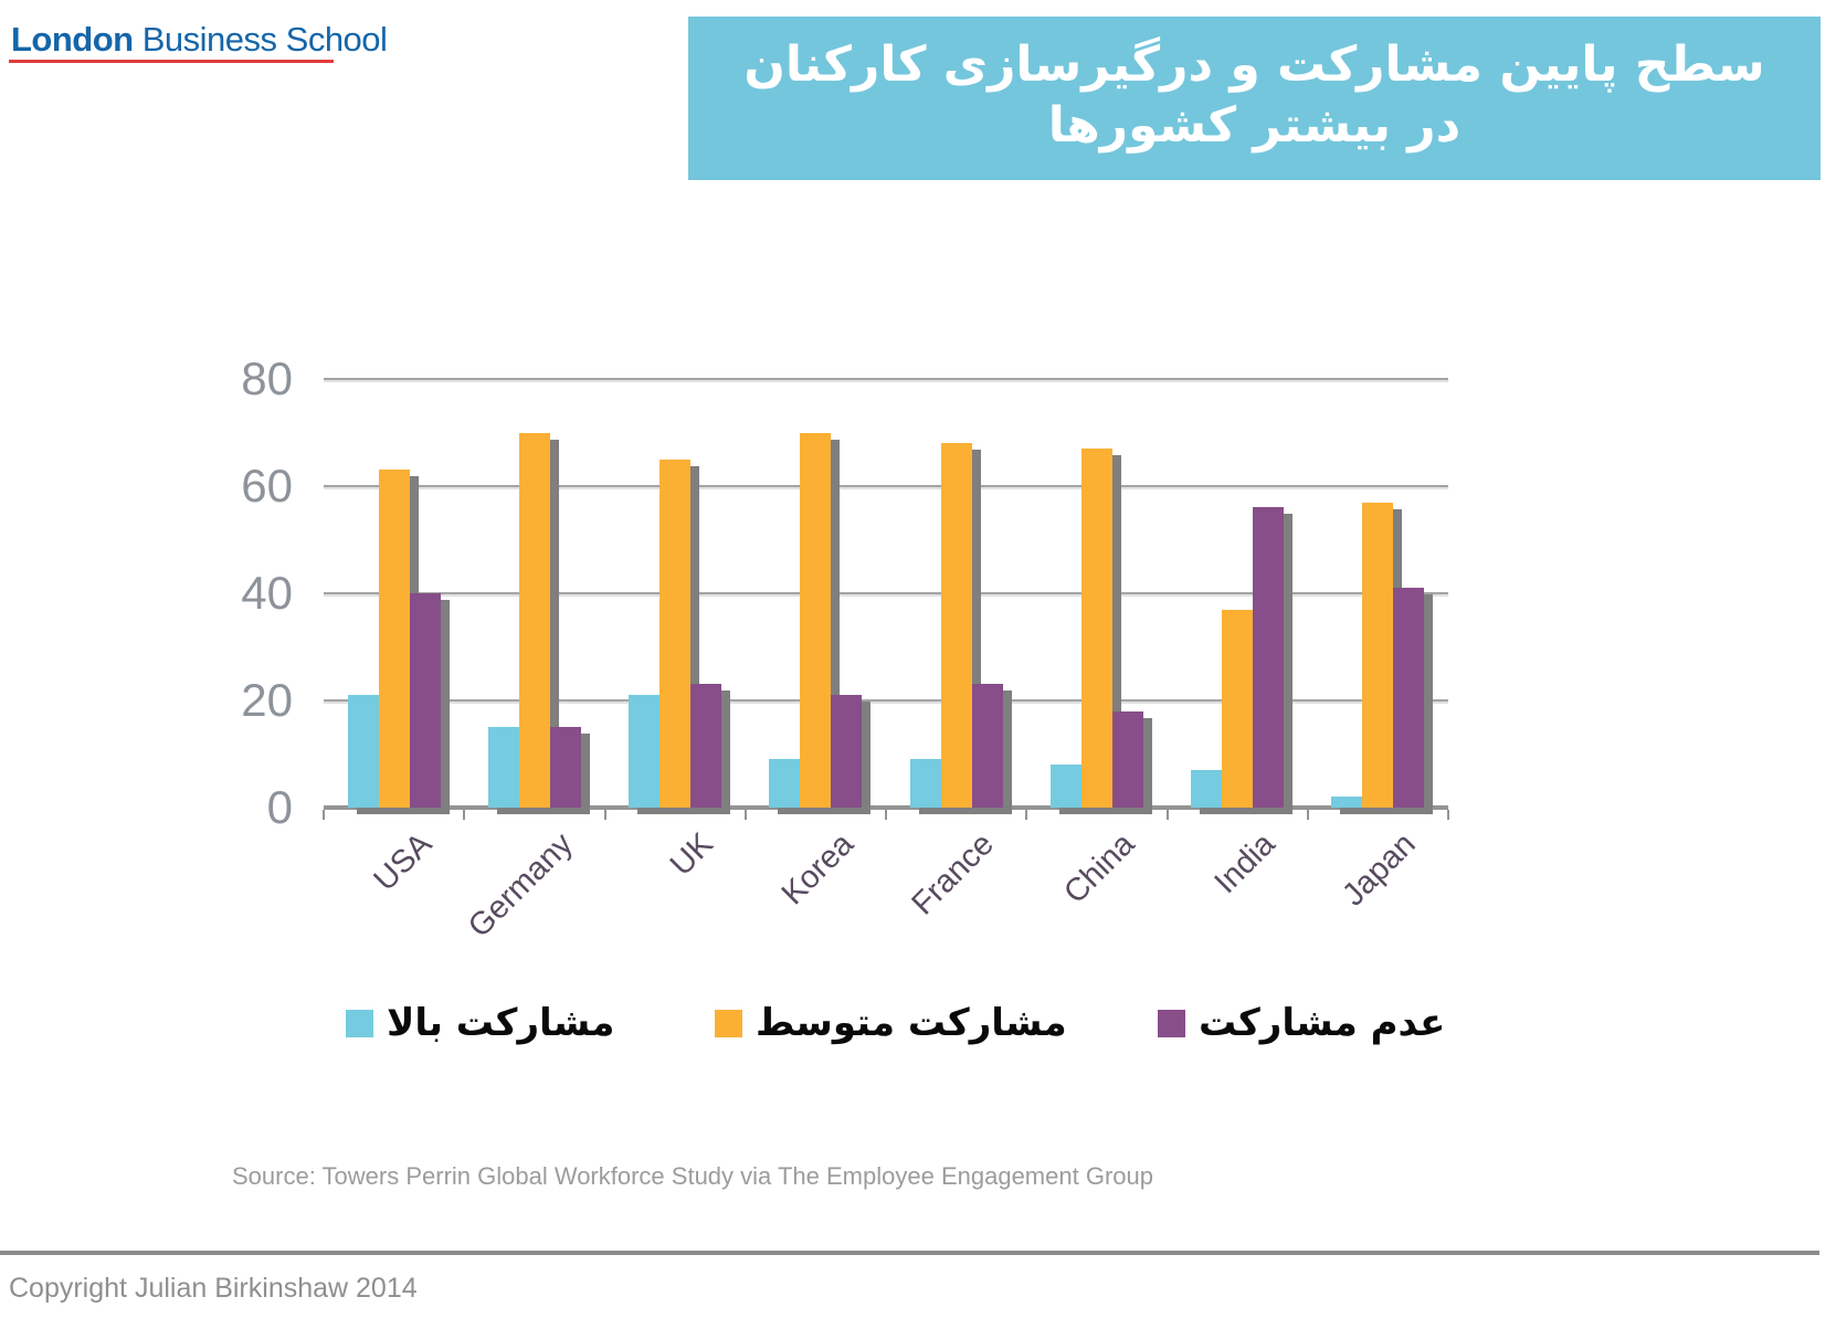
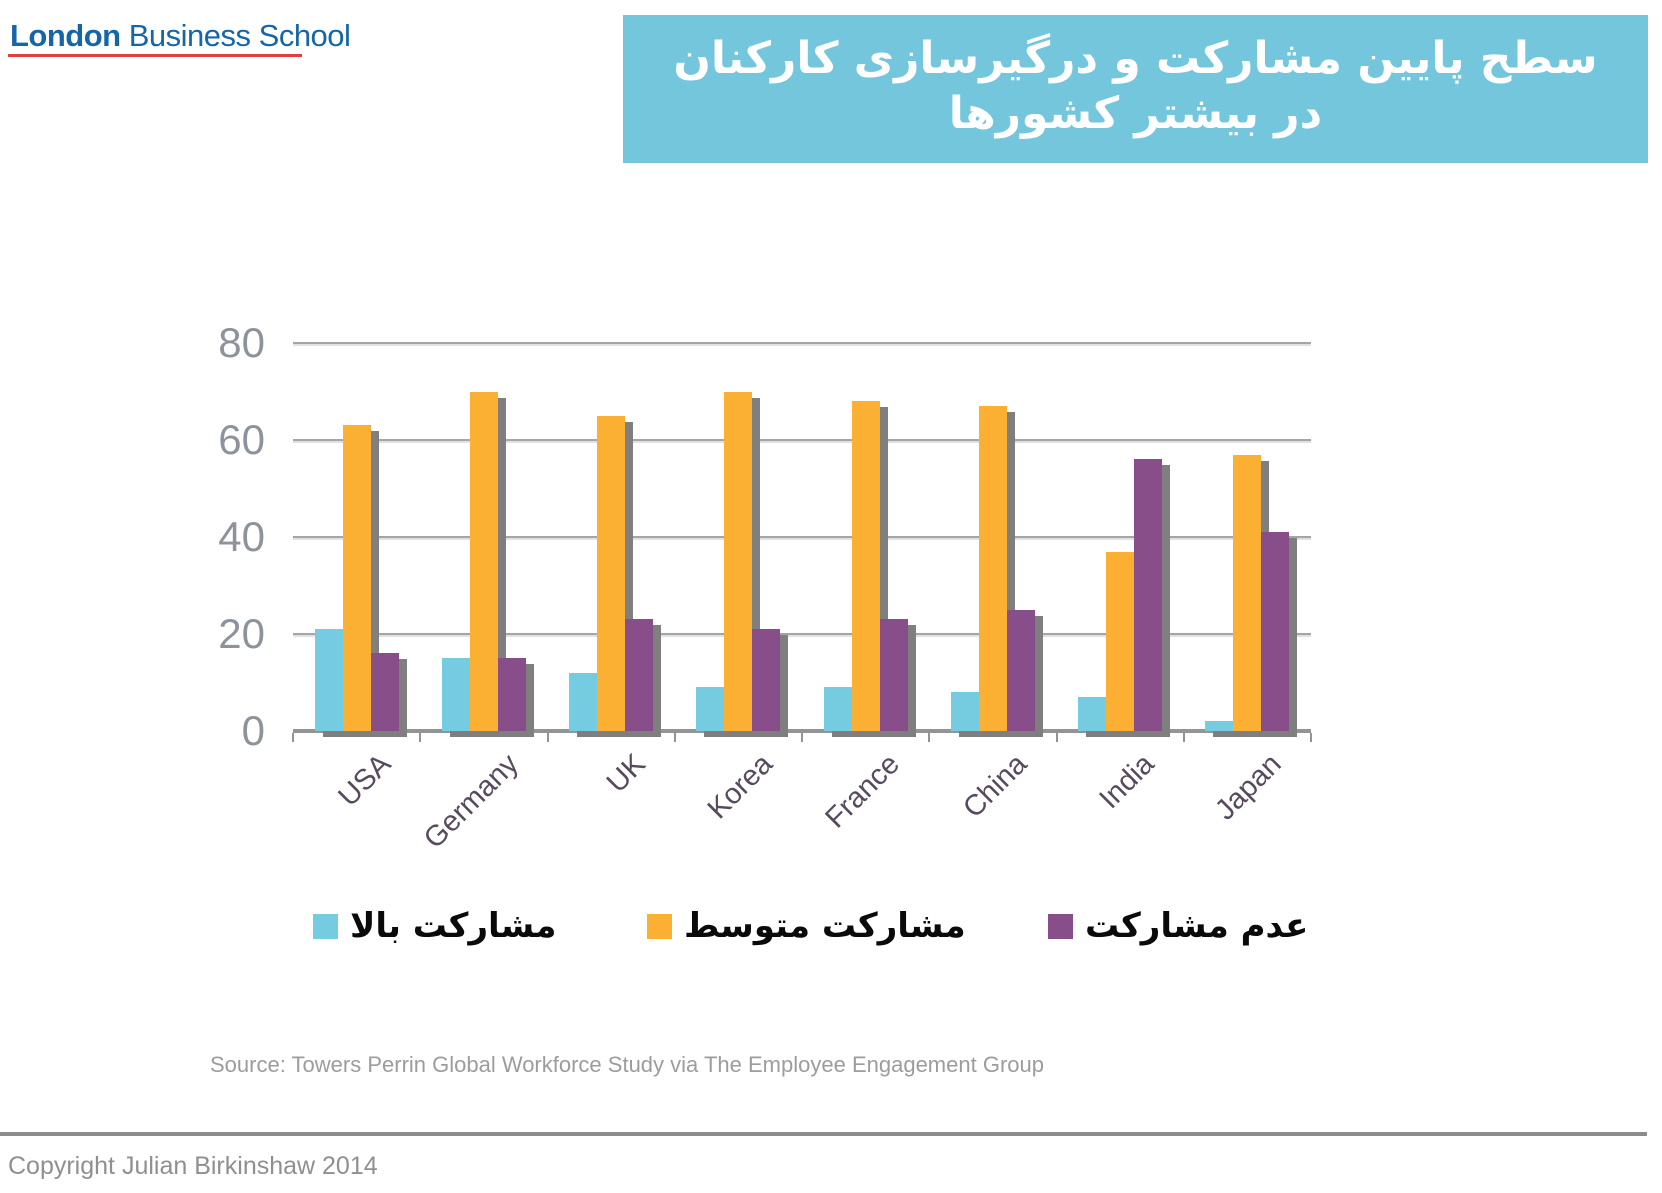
عدم مشارکت/USA: 40 -> 16
مشارکت بالا/UK: 21 -> 12
عدم مشارکت/China: 18 -> 25
